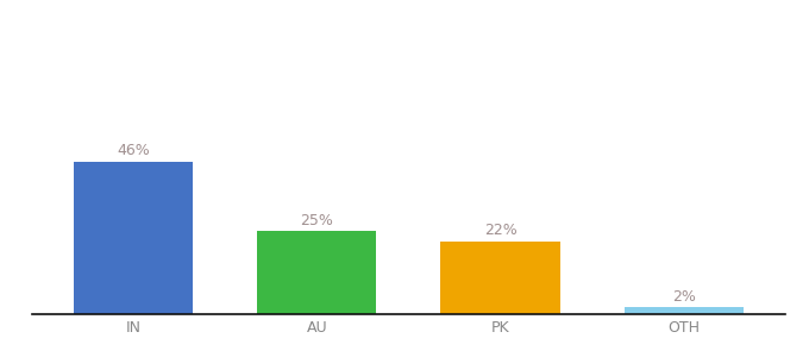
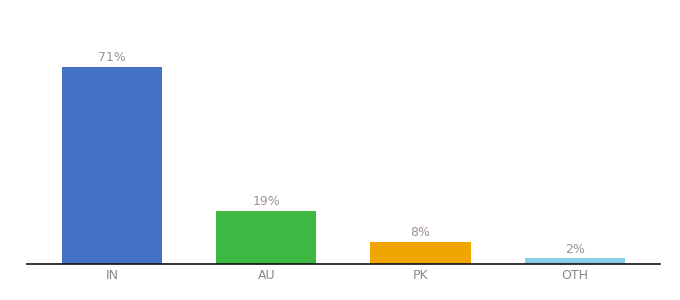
IN: 46% -> 71%
AU: 25% -> 19%
PK: 22% -> 8%
